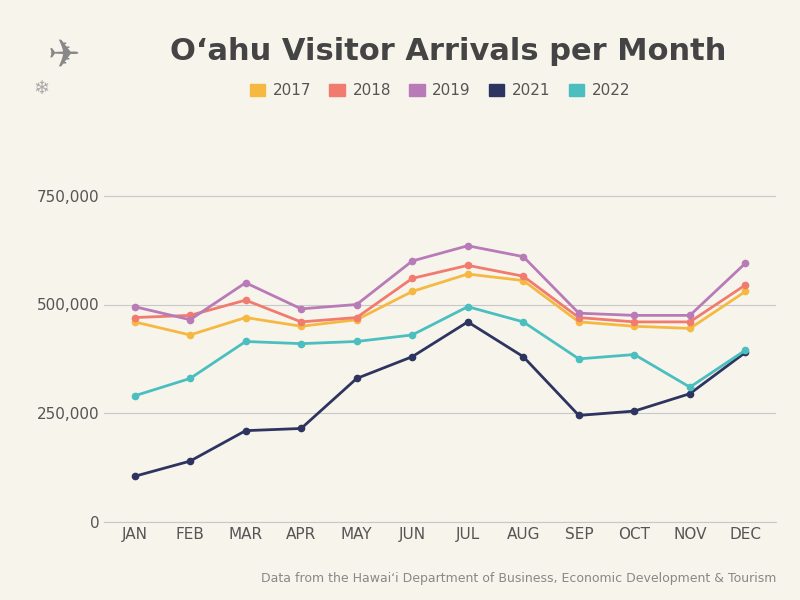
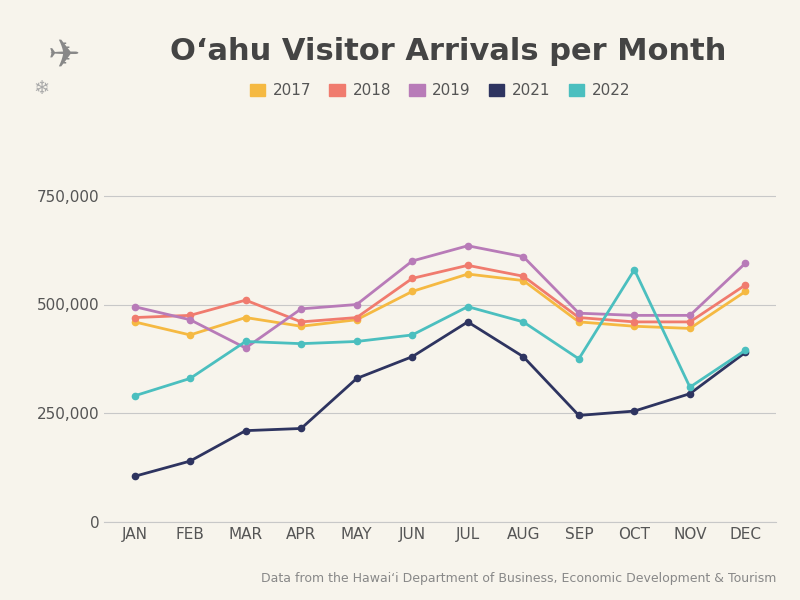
2019/MAR: 550,000 -> 400,000
2022/OCT: 385,000 -> 580,000
